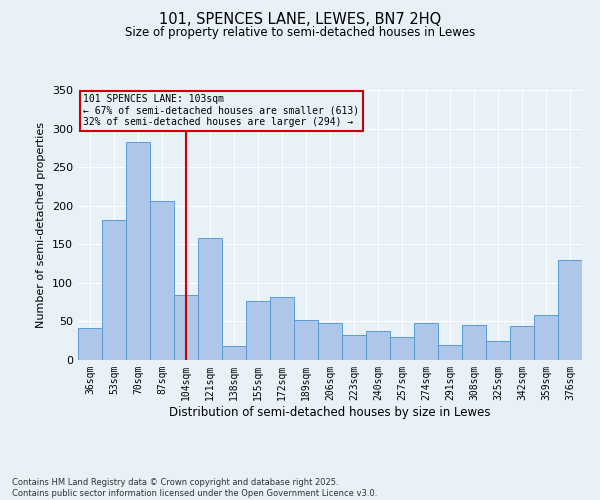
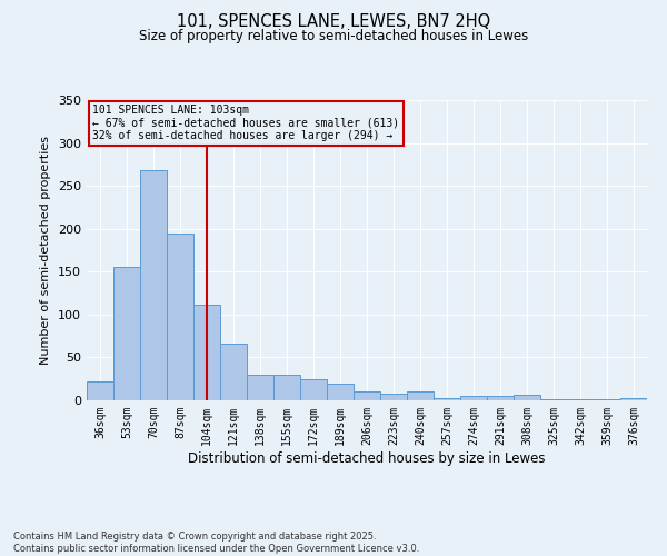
36sqm: 42 -> 22
53sqm: 182 -> 155
70sqm: 282 -> 268
87sqm: 206 -> 194
104sqm: 84 -> 112
121sqm: 158 -> 66
138sqm: 18 -> 30
155sqm: 76 -> 30
172sqm: 82 -> 24
189sqm: 52 -> 20
206sqm: 48 -> 10
223sqm: 32 -> 8
240sqm: 38 -> 10
257sqm: 30 -> 3
274sqm: 48 -> 5
291sqm: 20 -> 5
308sqm: 46 -> 6
325sqm: 24 -> 1
342sqm: 44 -> 1
359sqm: 58 -> 1
376sqm: 130 -> 2
